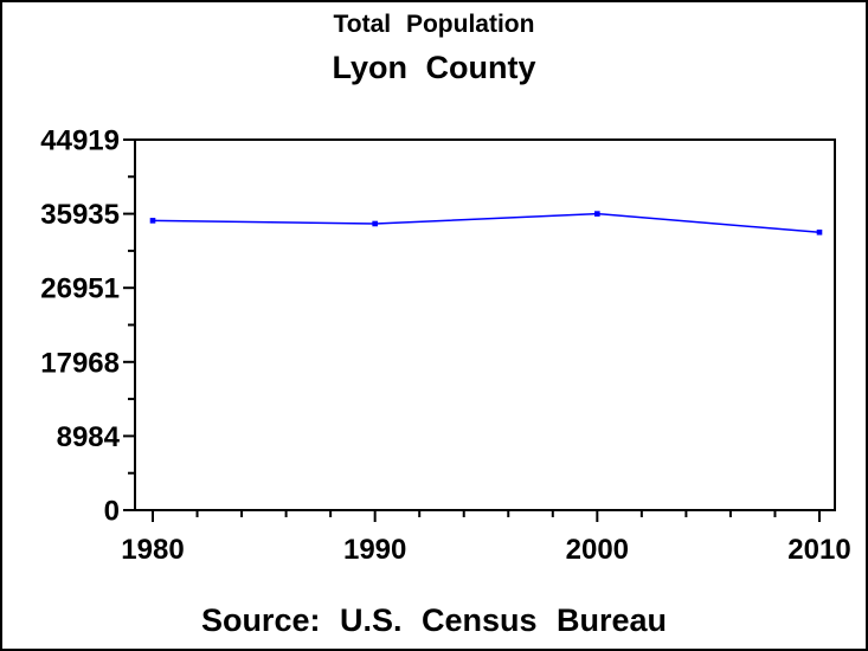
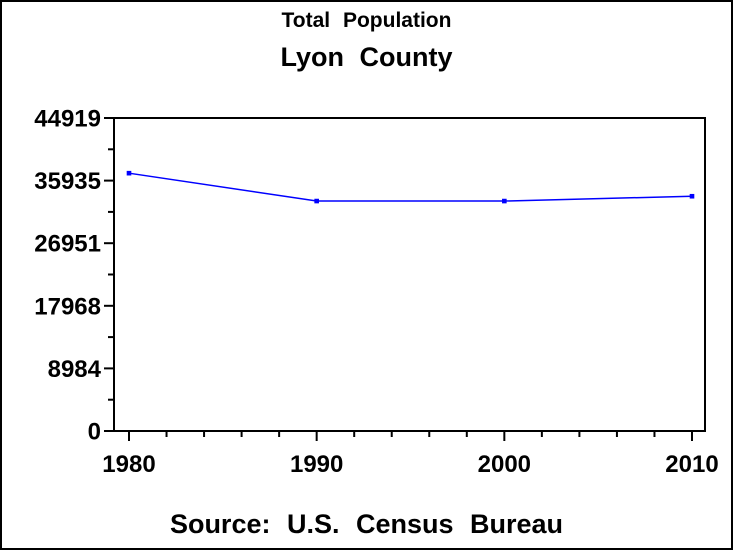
1980: 35000 -> 37000
1990: 35000 -> 33000
2000: 36000 -> 33000
